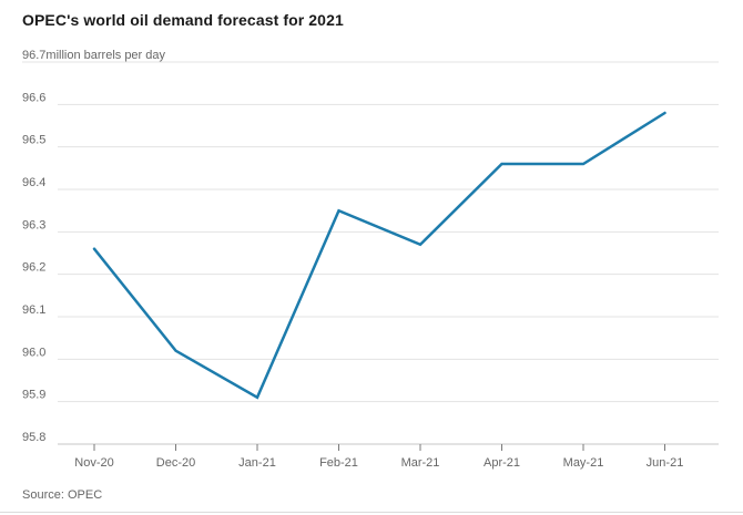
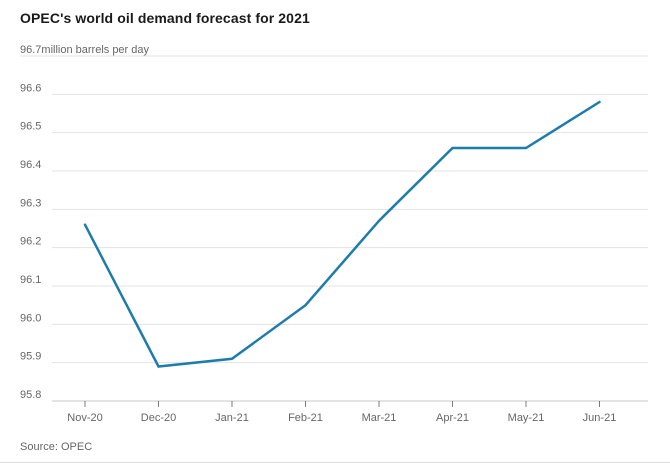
Dec-20: 96.02 -> 95.89
Feb-21: 96.35 -> 96.05
